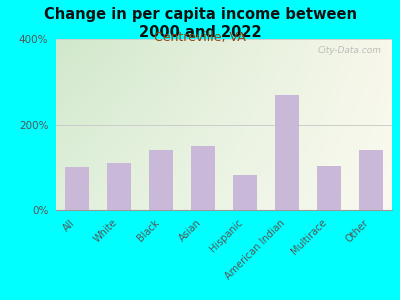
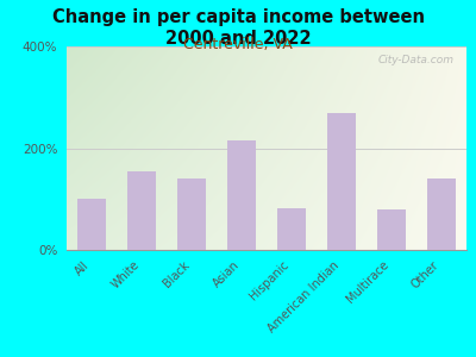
White: 110% -> 155%
Asian: 150% -> 215%
Multirace: 102% -> 80%
